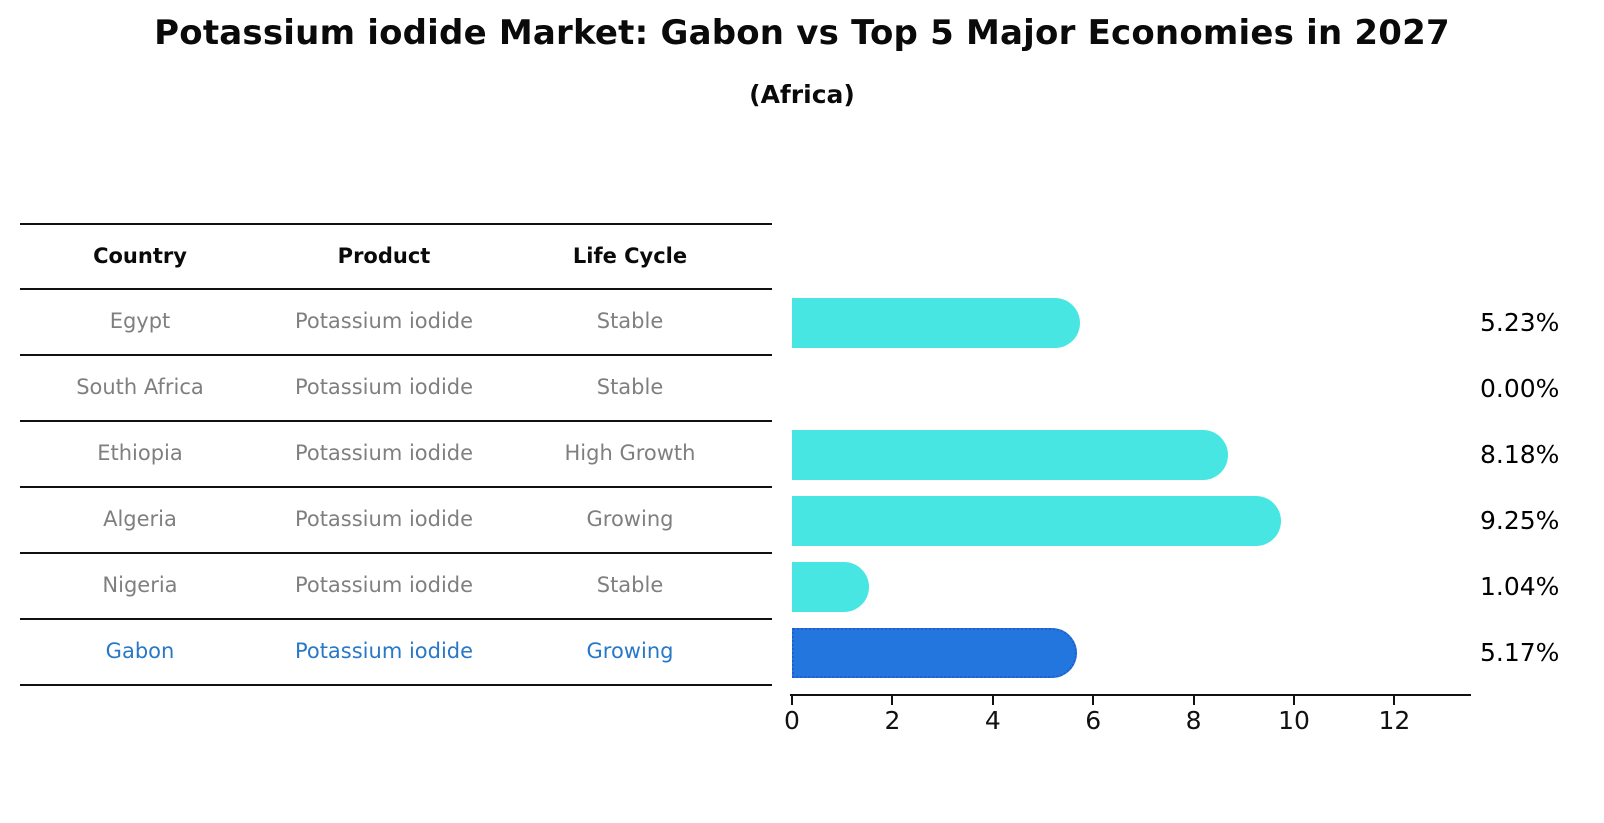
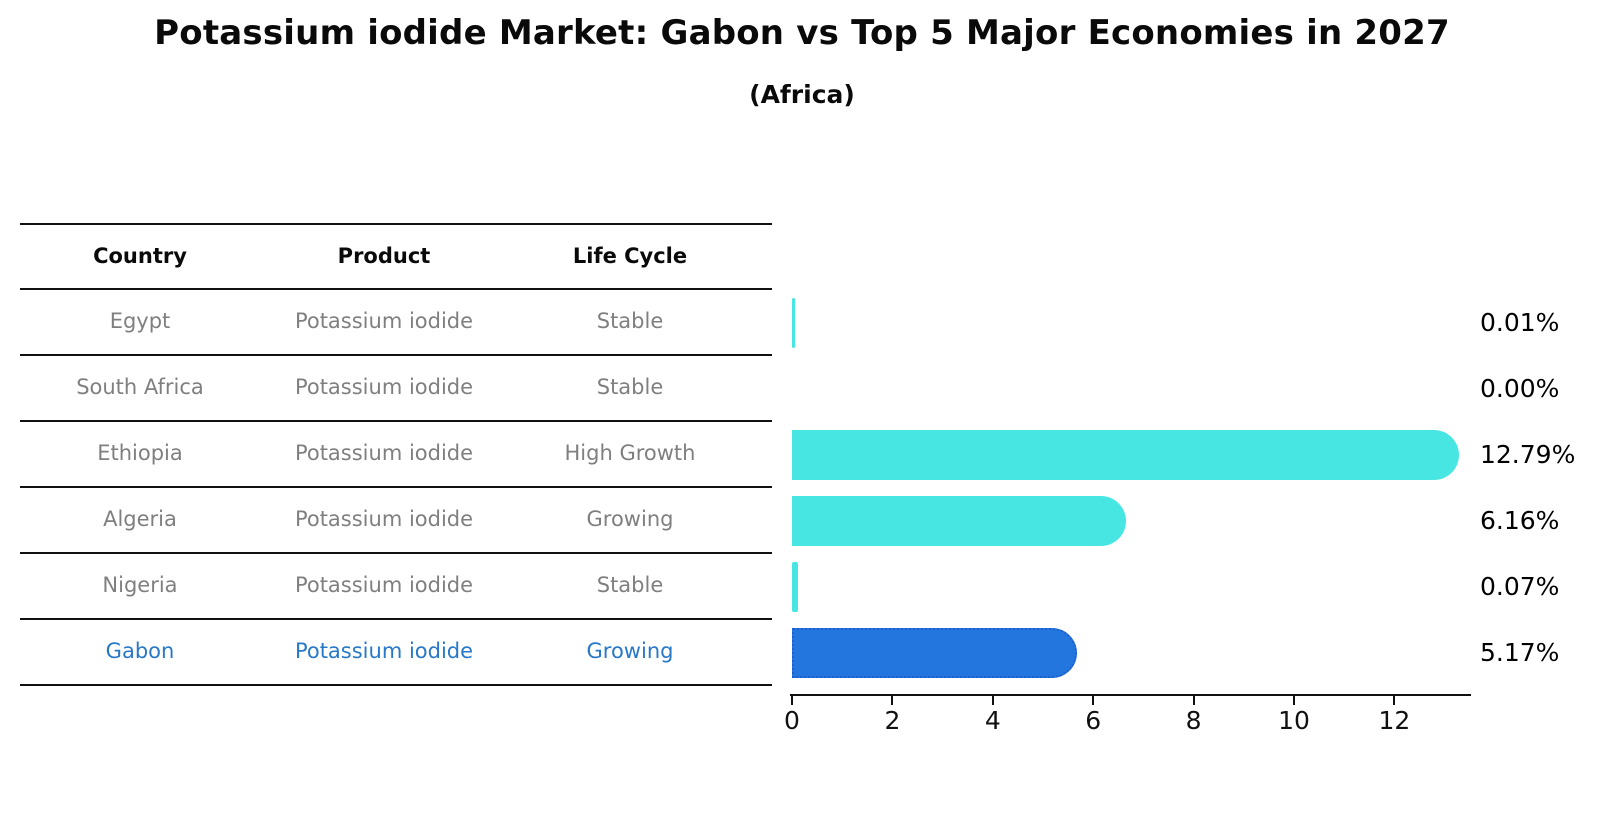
Egypt: 5.23% -> 0.01%
Ethiopia: 8.18% -> 12.79%
Algeria: 9.25% -> 6.16%
Nigeria: 1.04% -> 0.07%
